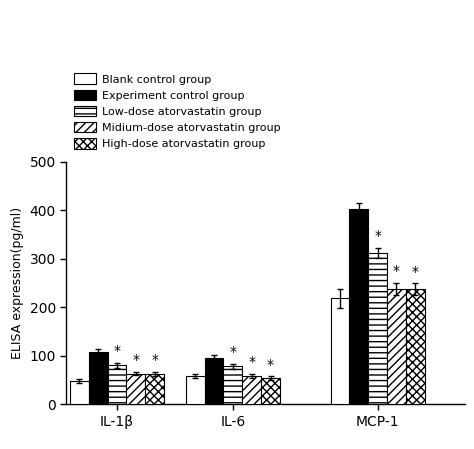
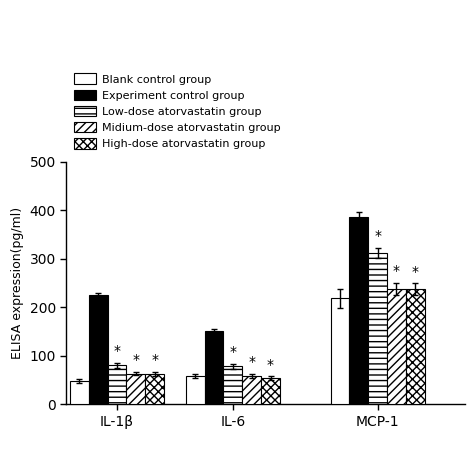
Experiment control group/IL-1β: 108 -> 225
Experiment control group/IL-6: 96 -> 150
Experiment control group/MCP-1: 403 -> 385
